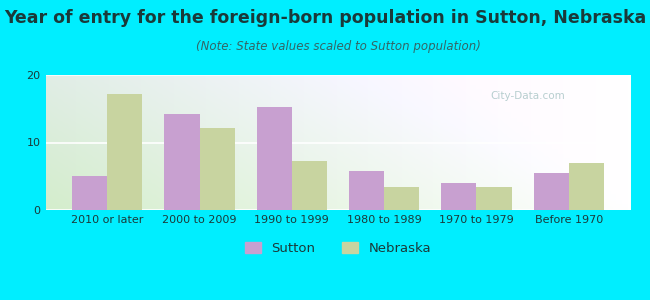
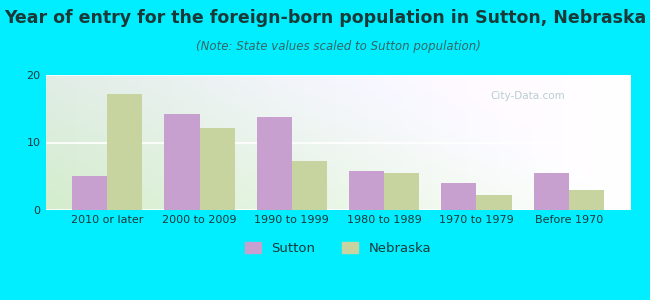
Sutton/1990 to 1999: 15.2 -> 13.8
Nebraska/1980 to 1989: 3.4 -> 5.5
Nebraska/1970 to 1979: 3.4 -> 2.2
Nebraska/Before 1970: 7.0 -> 3.0
